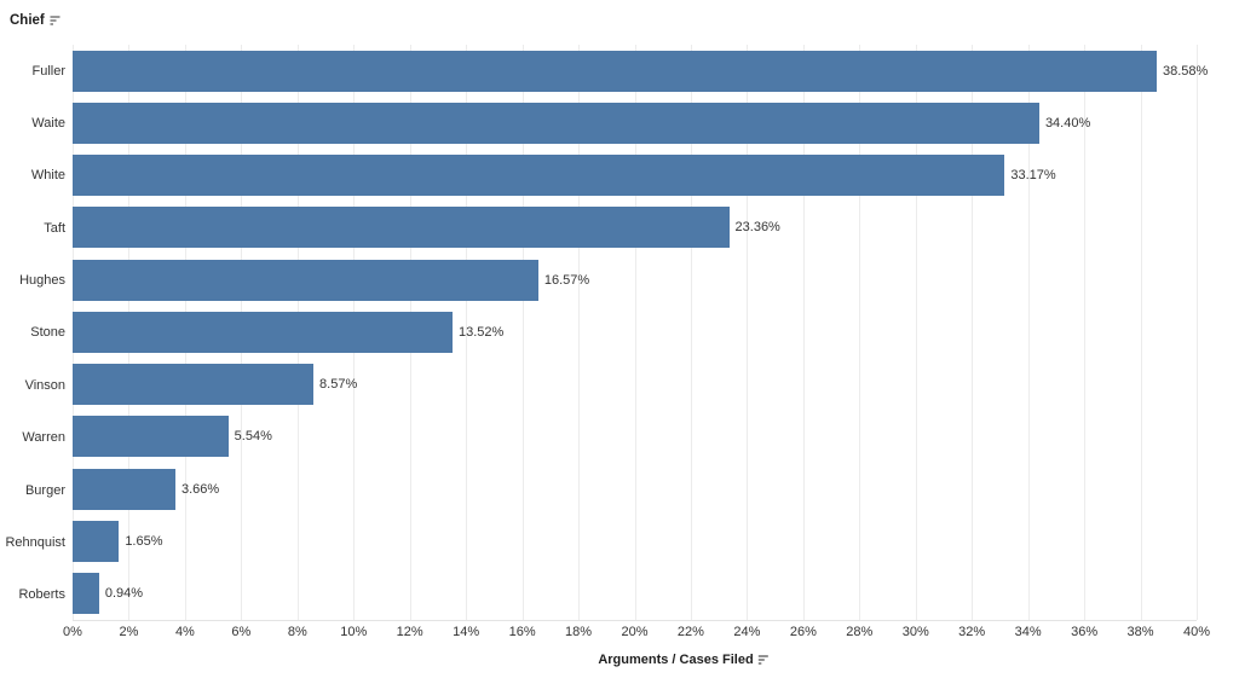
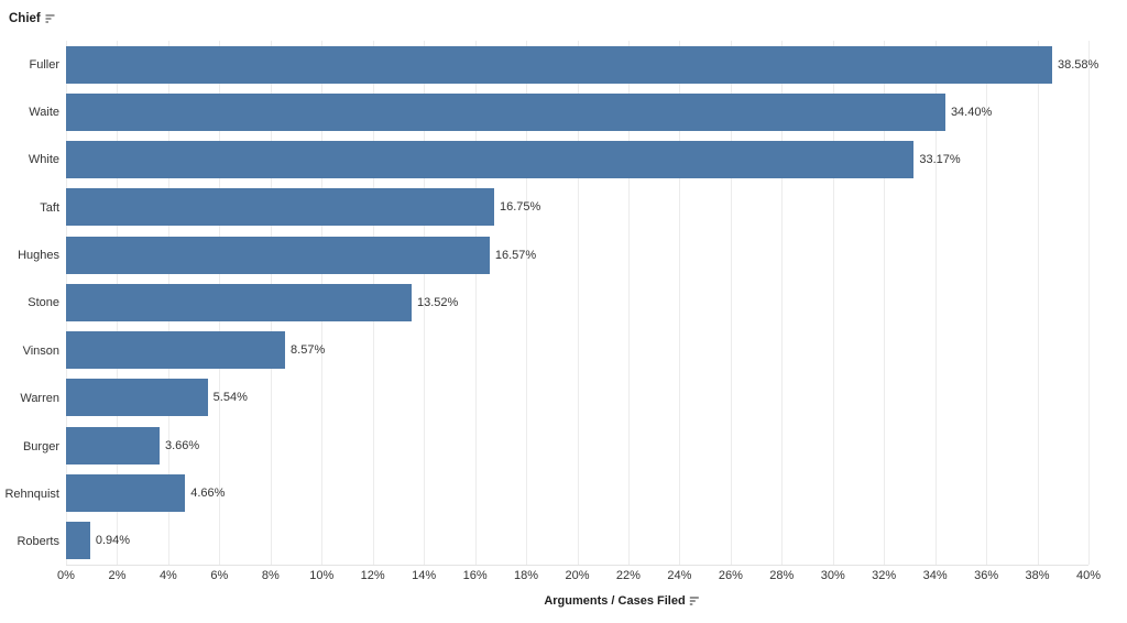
Taft: 23.36% -> 16.75%
Rehnquist: 1.65% -> 4.66%
